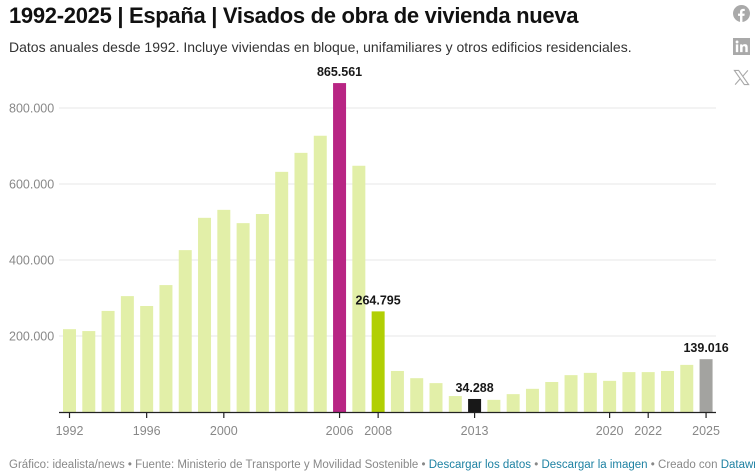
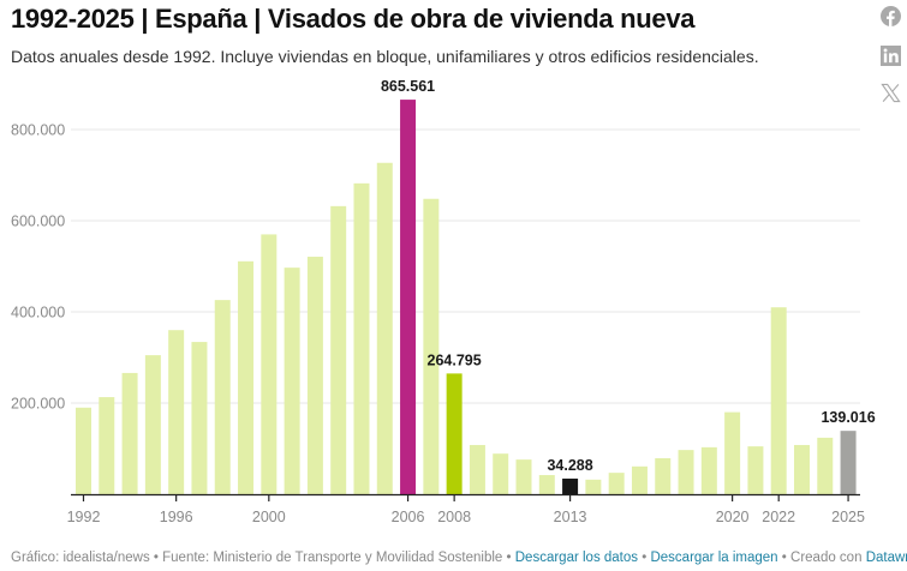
1992: 220000 -> 190000
1996: 280000 -> 360000
2000: 530000 -> 570000
2020: 80000 -> 180000
2022: 100000 -> 410000
